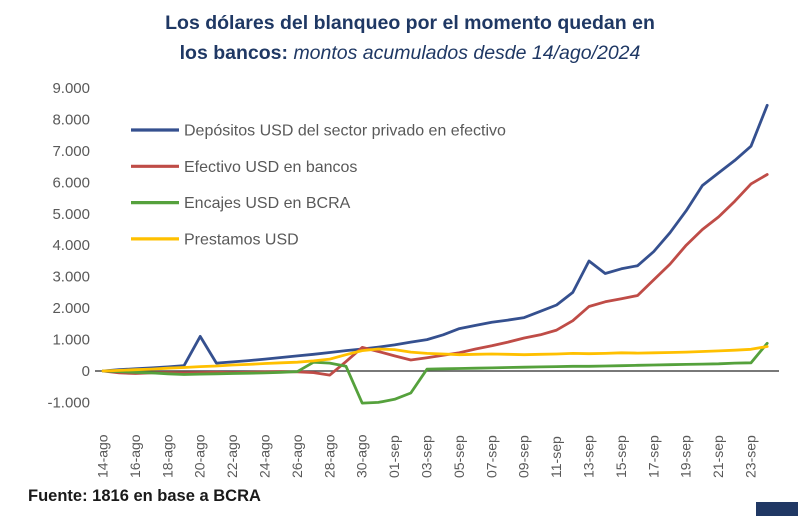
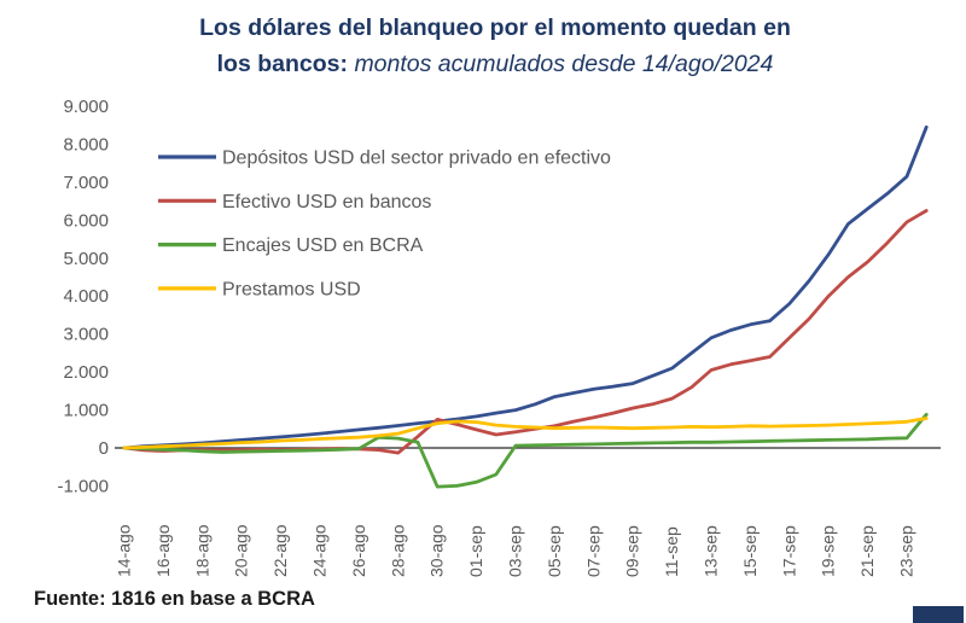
Depósitos USD del sector privado en efectivo/20-ago: 1100 -> 200
Depósitos USD del sector privado en efectivo/13-sep: 3500 -> 2900
